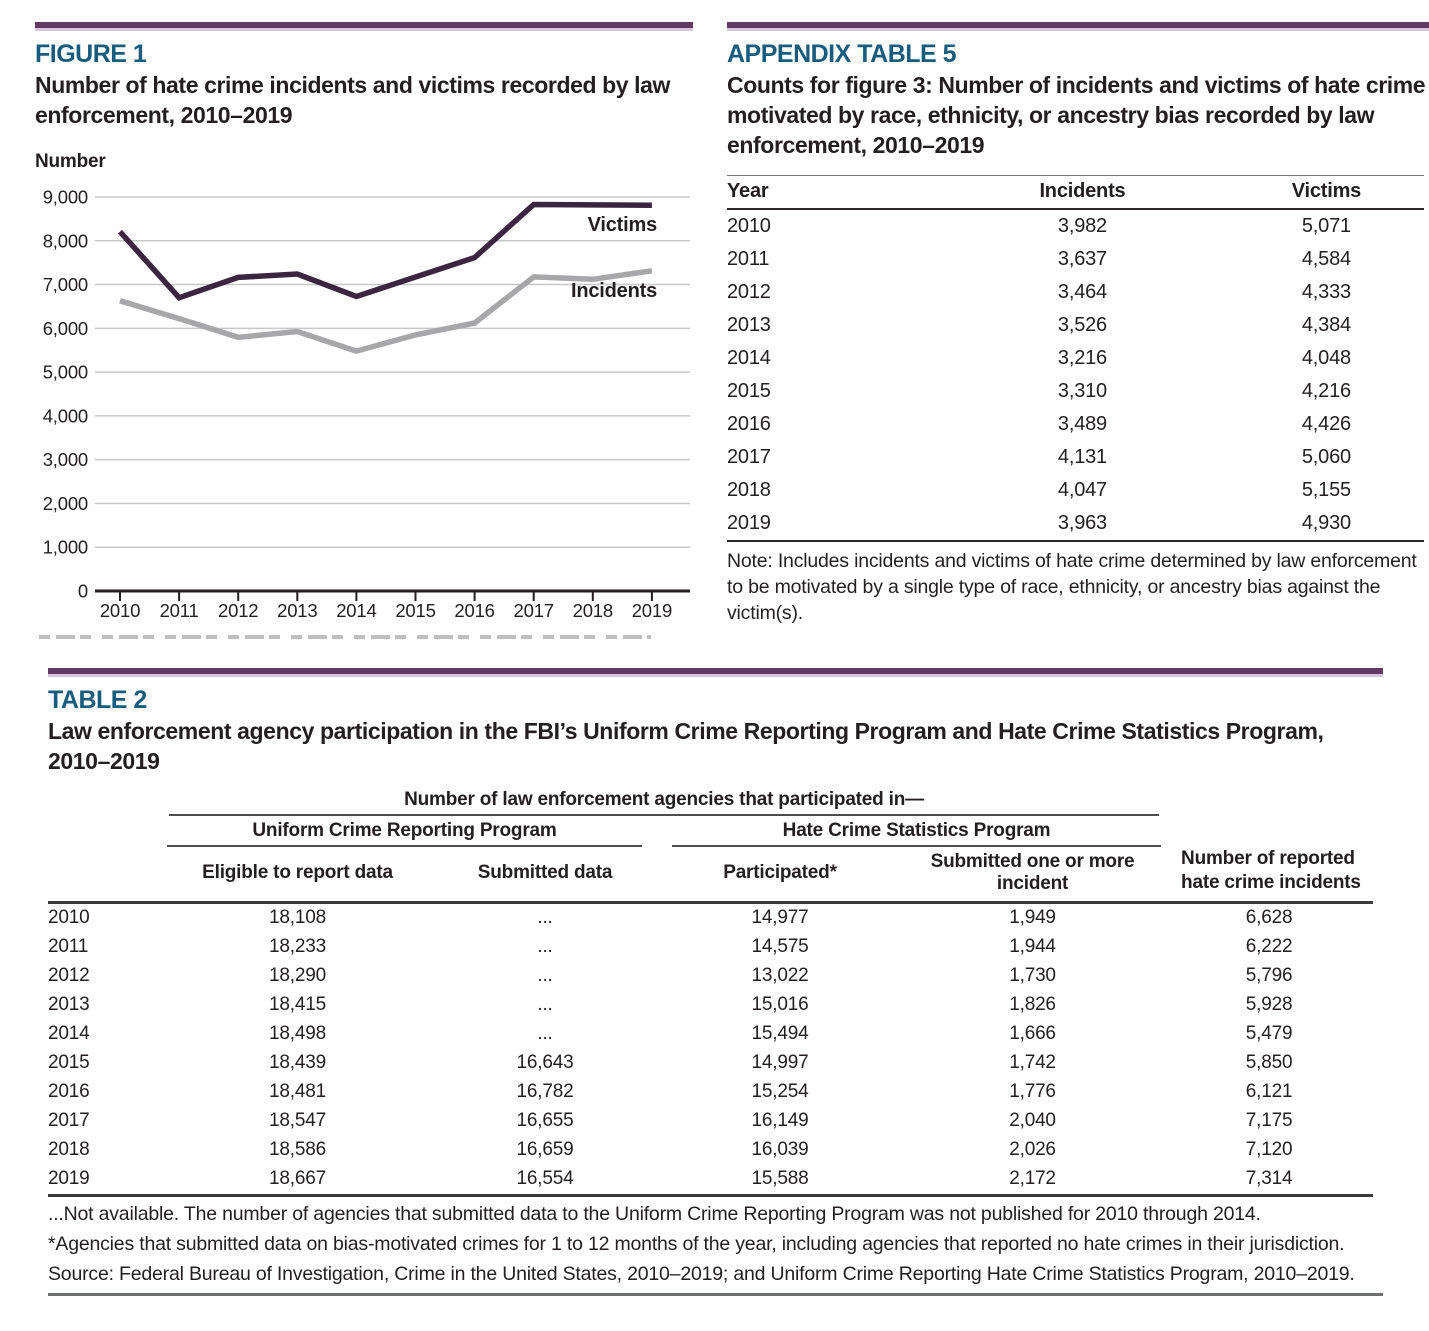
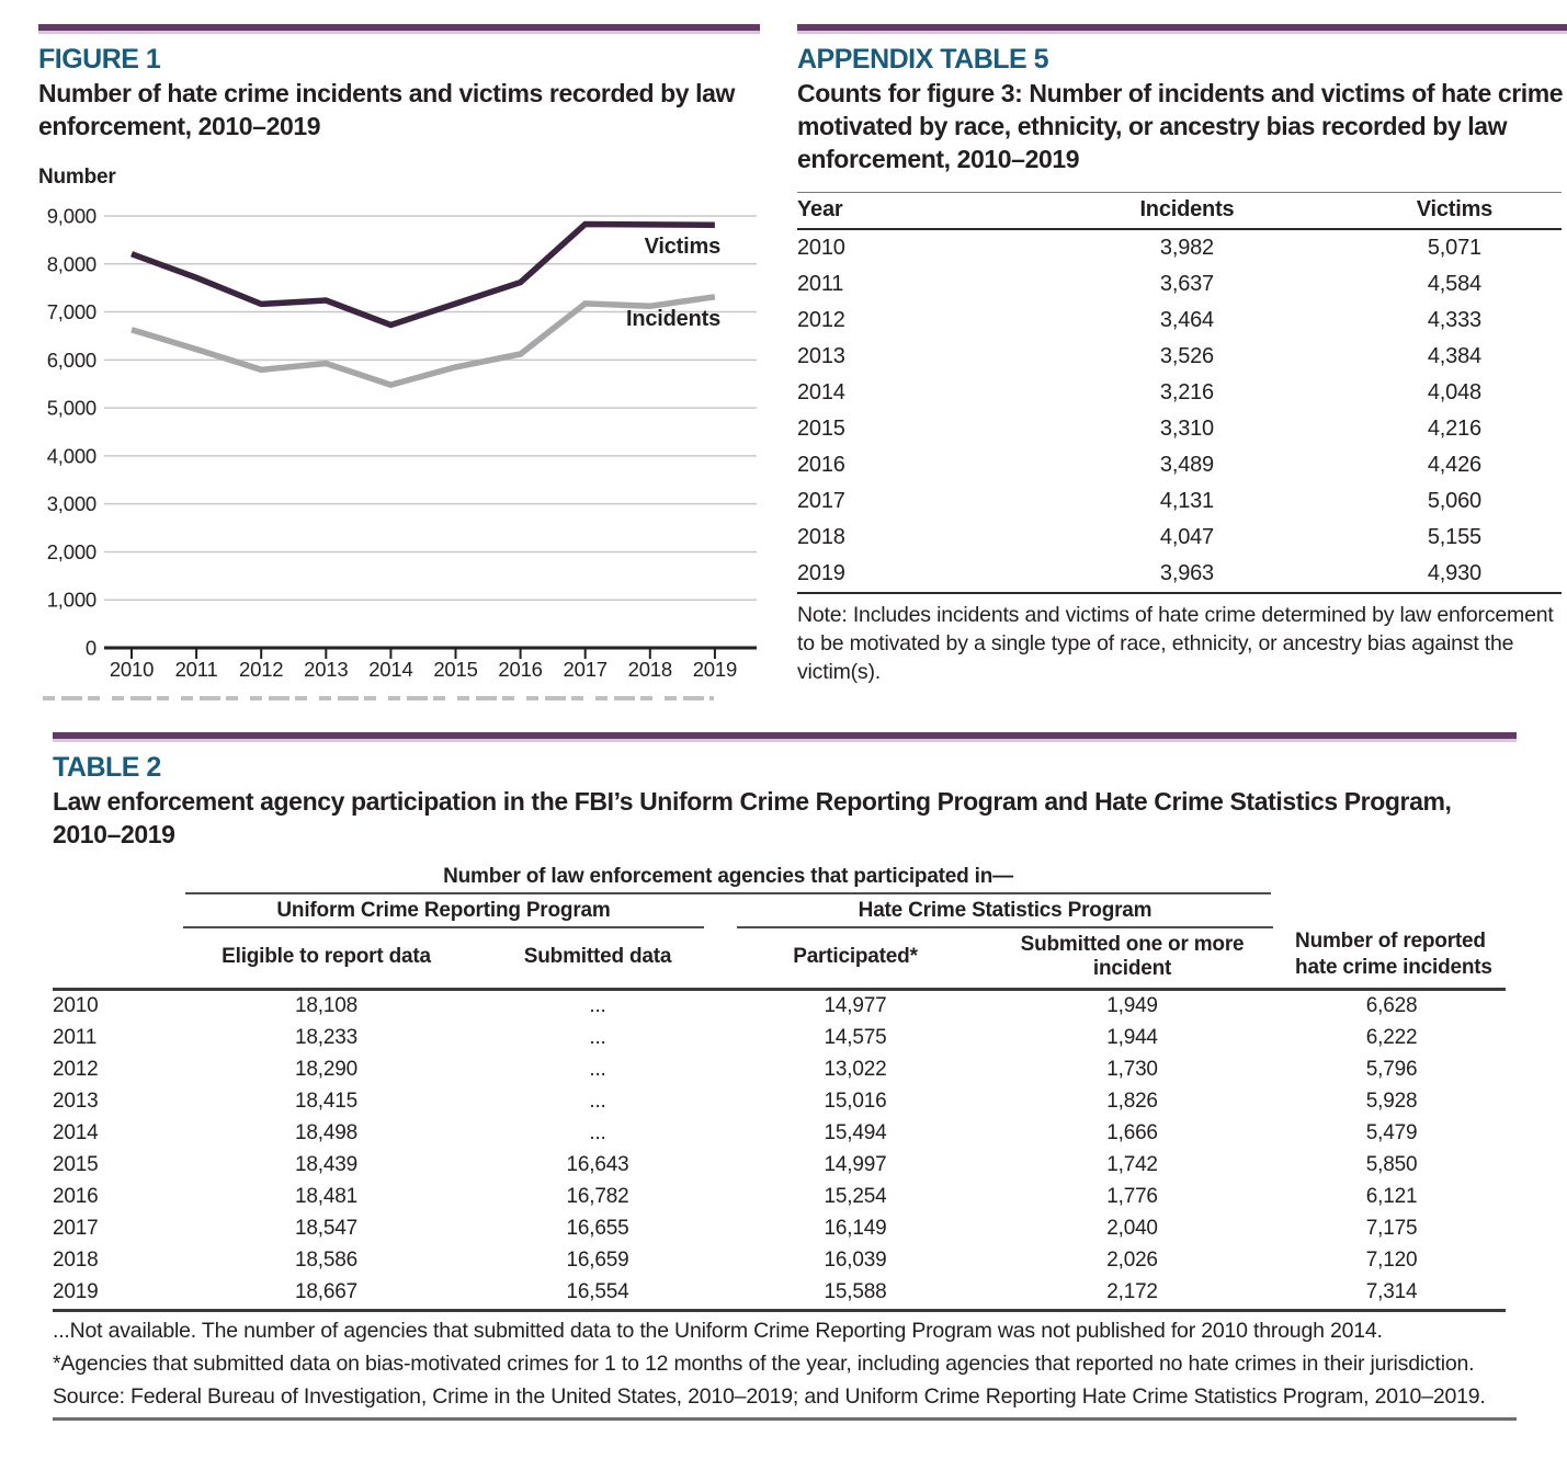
Victims/2011: 6700 -> 7700
